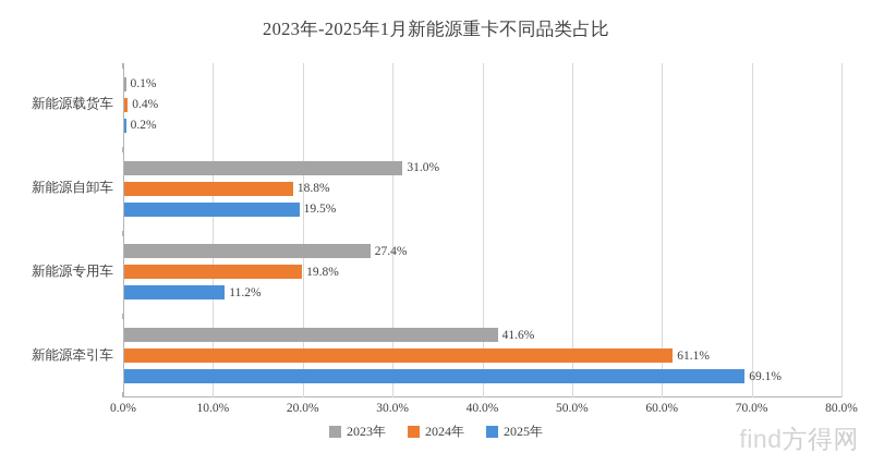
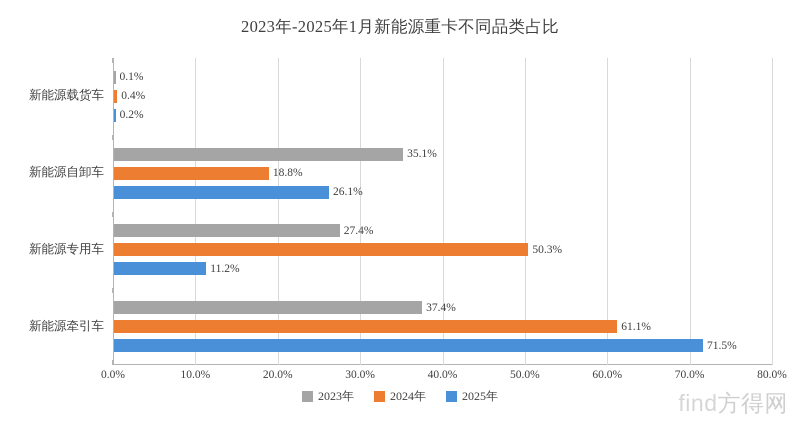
2023年/新能源自卸车: 31.0% -> 35.1%
2025年/新能源自卸车: 19.5% -> 26.1%
2024年/新能源专用车: 19.8% -> 50.3%
2023年/新能源牵引车: 41.6% -> 37.4%
2025年/新能源牵引车: 69.1% -> 71.5%
